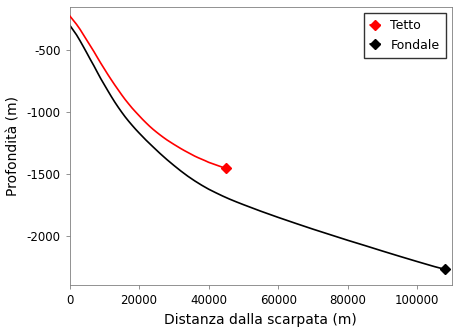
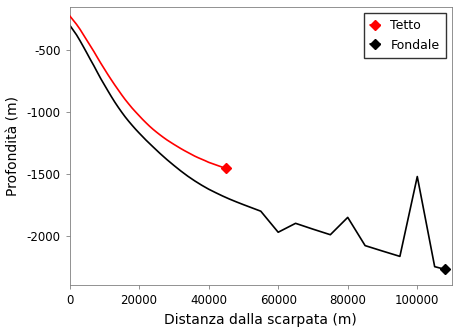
Fondale/60000: -1850 -> -1970
Fondale/80000: -2040 -> -1850
Fondale/100000: -2210 -> -1520
